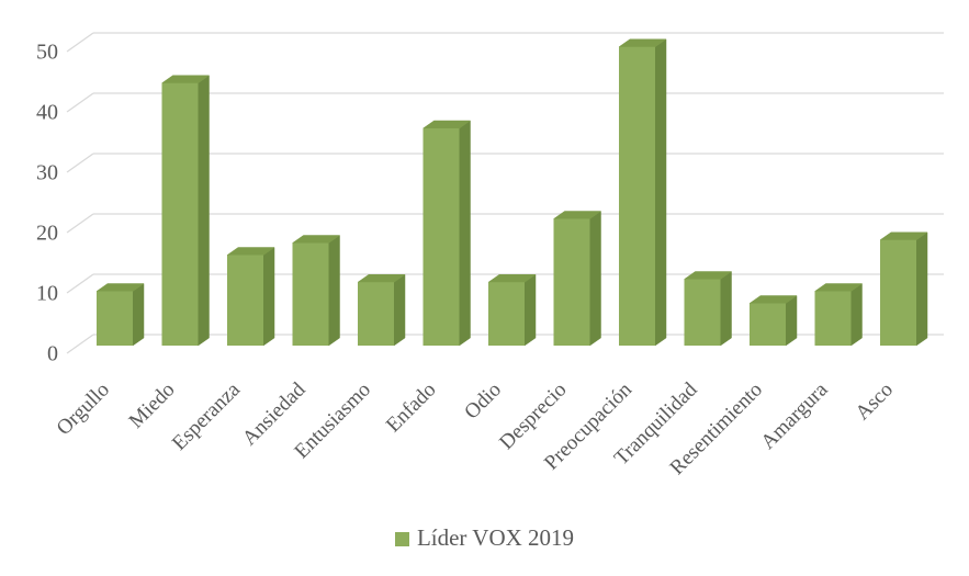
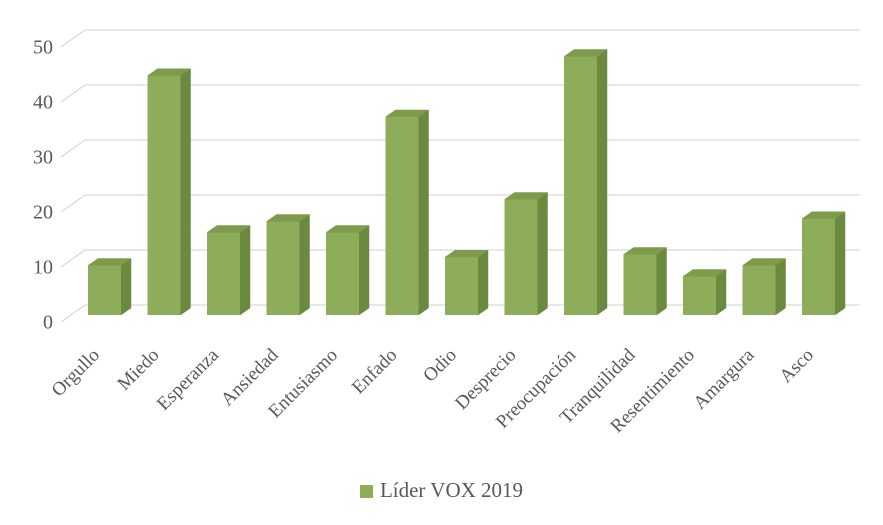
Entusiasmo: 10 -> 15
Preocupación: 50 -> 47
